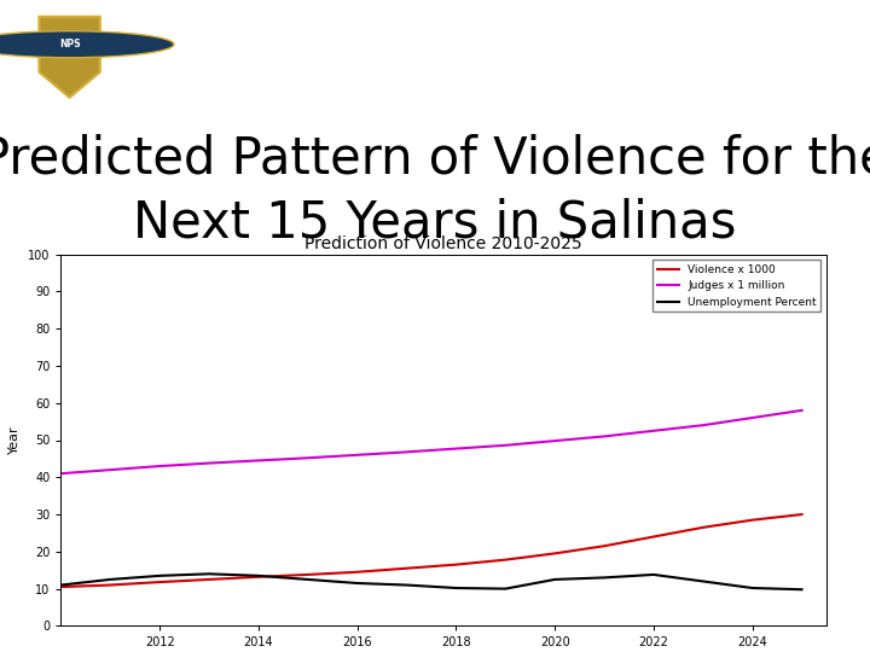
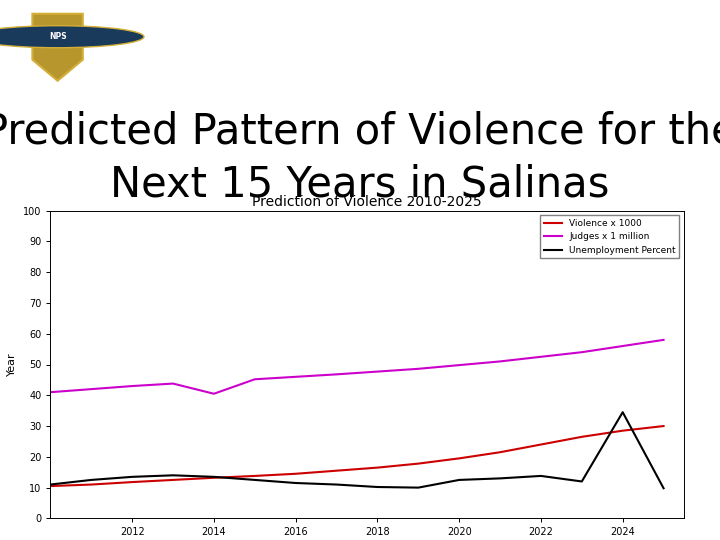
Judges x 1 million/2014: 44.5 -> 40.5
Unemployment Percent/2024: 10.2 -> 34.5
